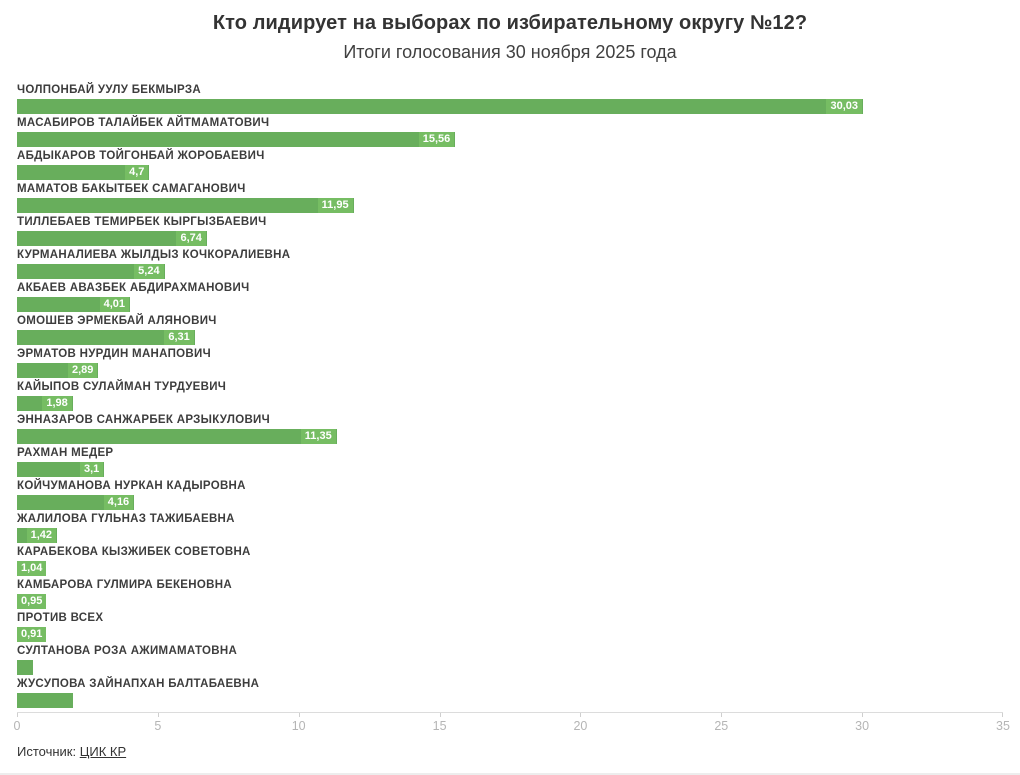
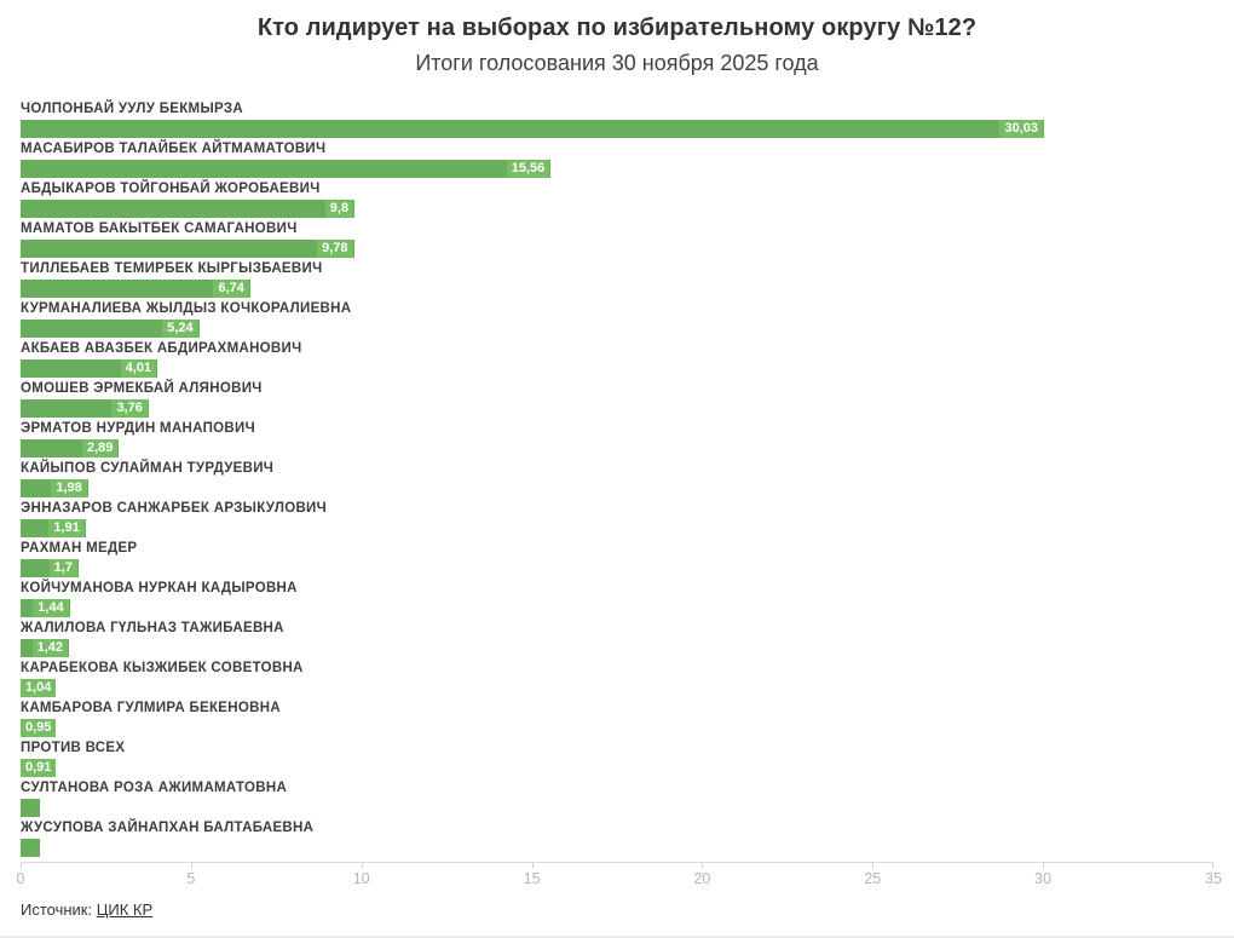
АБДЫКАРОВ ТОЙГОНБАЙ ЖОРОБАЕВИЧ: 4,7 -> 9,8
МАМАТОВ БАКЫТБЕК САМАГАНОВИЧ: 11,95 -> 9,78
ОМОШЕВ ЭРМЕКБАЙ АЛЯНОВИЧ: 6,31 -> 3,76
ЭННАЗАРОВ САНЖАРБЕК АРЗЫКУЛОВИЧ: 11,35 -> 1,91
РАХМАН МЕДЕР: 3,1 -> 1,7
КОЙЧУМАНОВА НУРКАН КАДЫРОВНА: 4,16 -> 1,44
ЖУСУПОВА ЗАЙНАПХАН БАЛТАБАЕВНА: 2.0 -> 0.5
